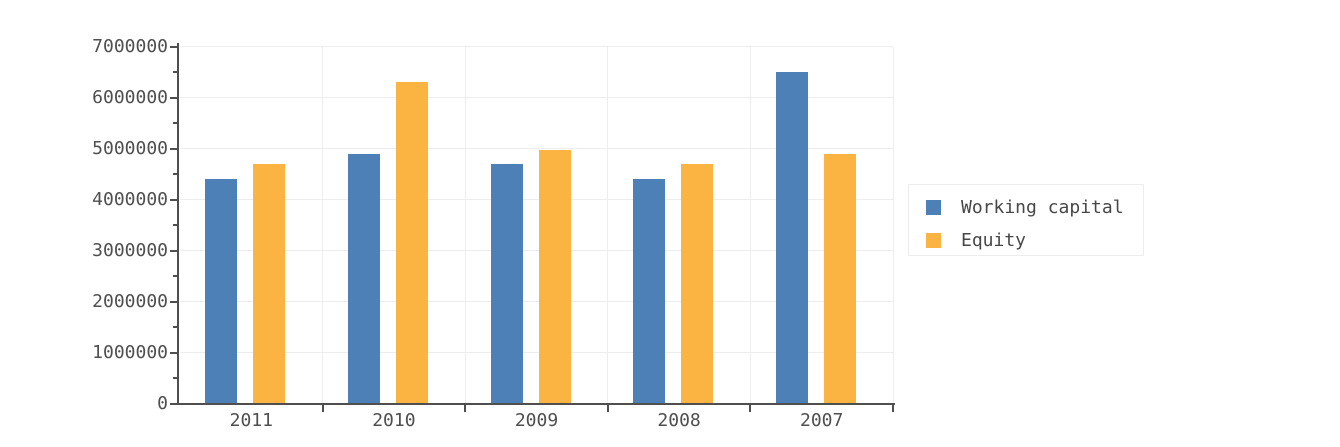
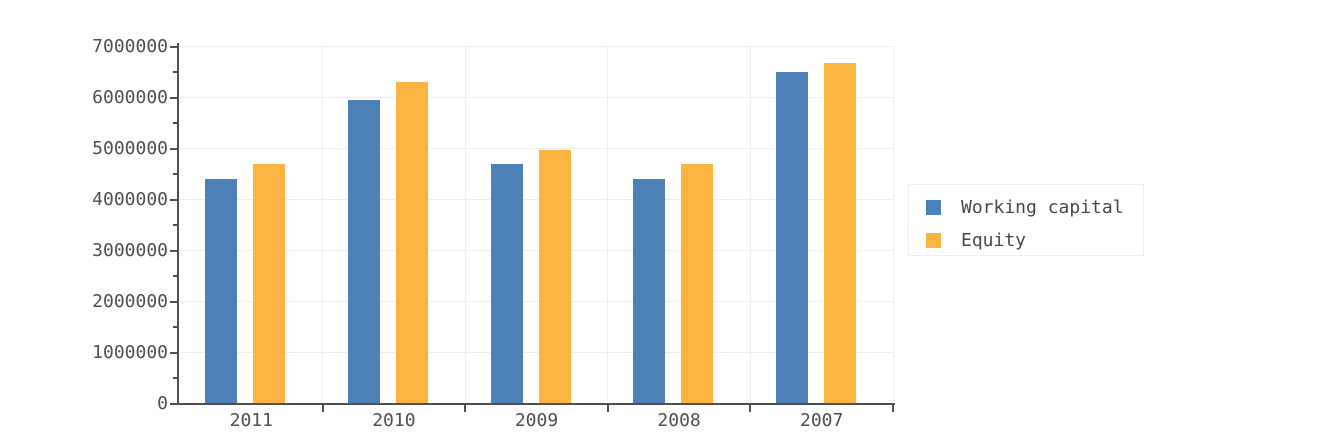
Working capital/2010: 4900000 -> 6000000
Equity/2007: 4900000 -> 6700000
